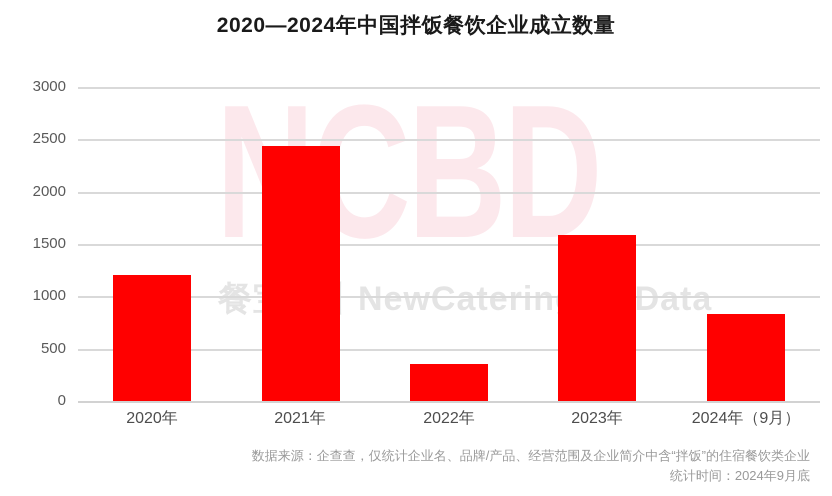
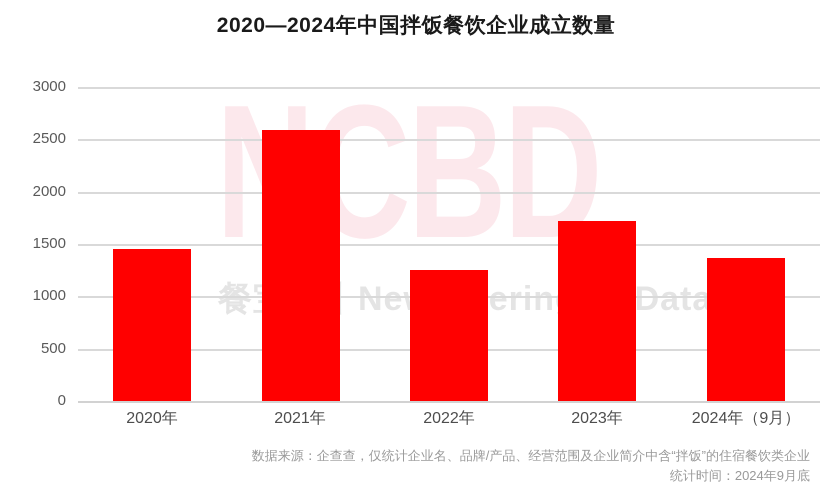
2020年: 1200 -> 1450
2021年: 2440 -> 2590
2022年: 350 -> 1250
2023年: 1590 -> 1720
2024年（9月）: 830 -> 1370
